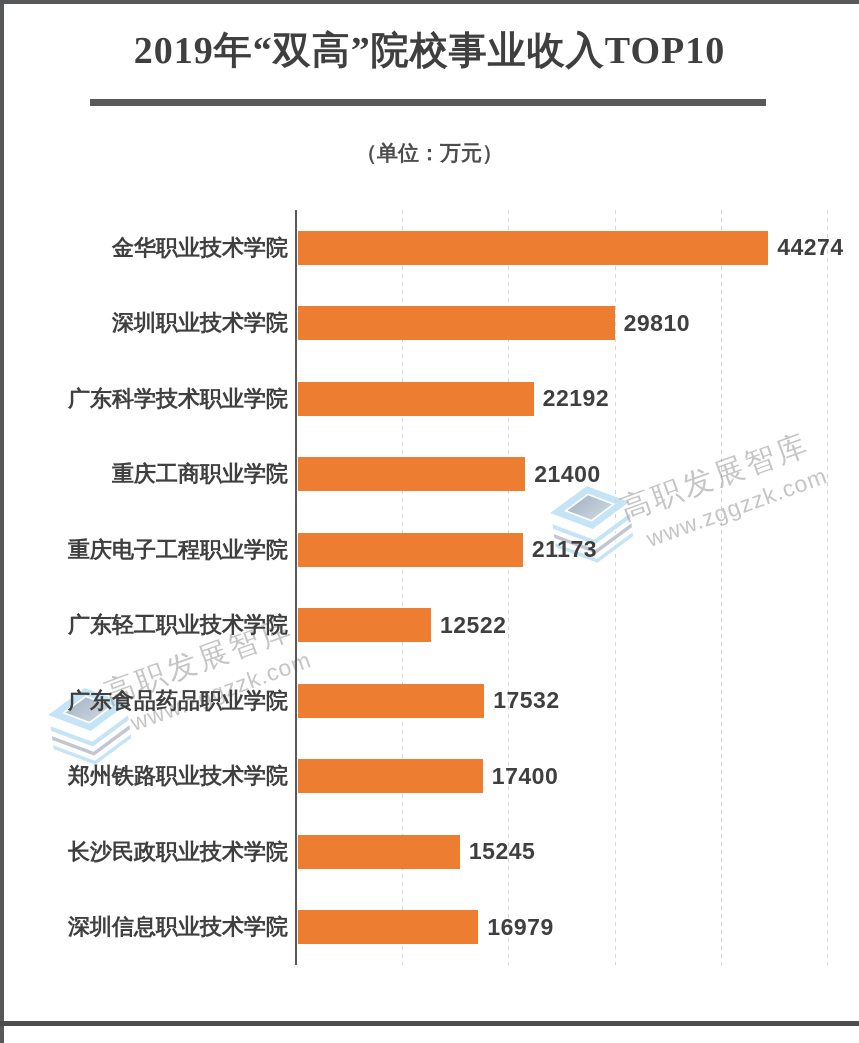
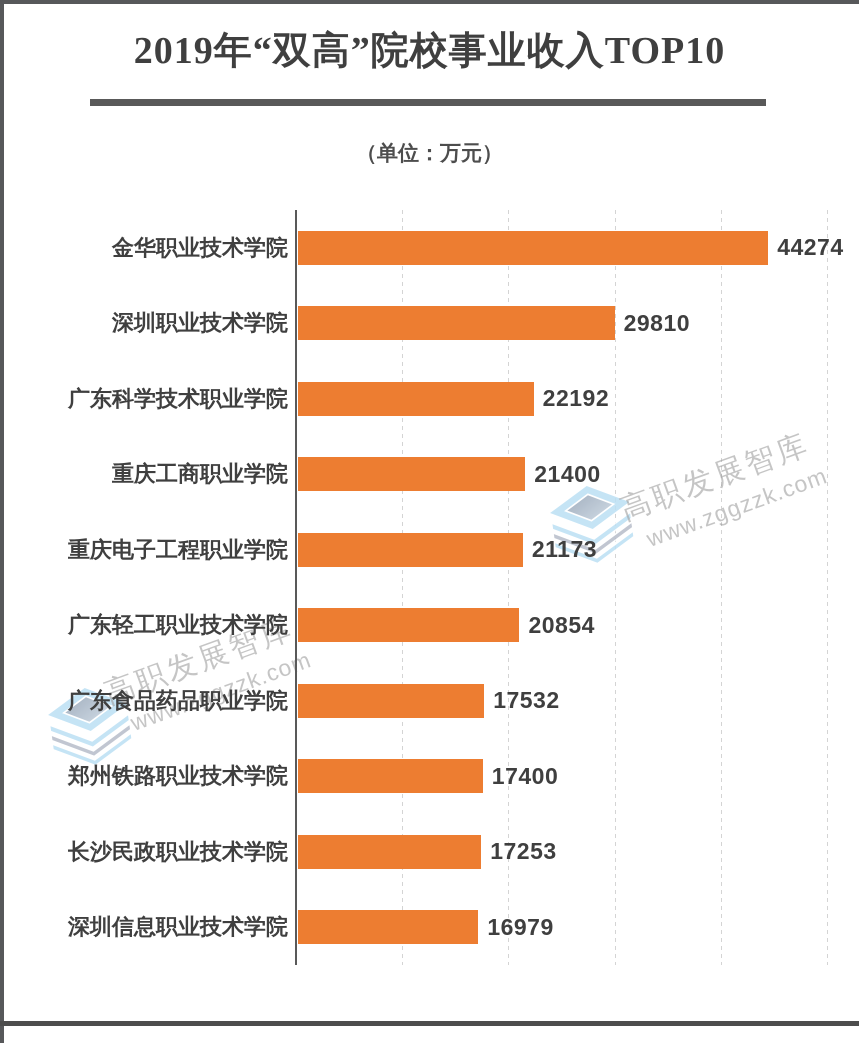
广东轻工职业技术学院: 12522 -> 20854
长沙民政职业技术学院: 15245 -> 17253
